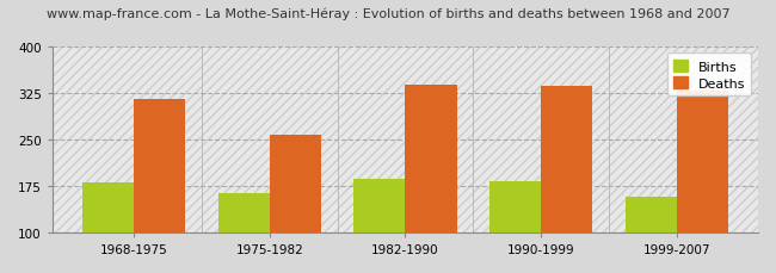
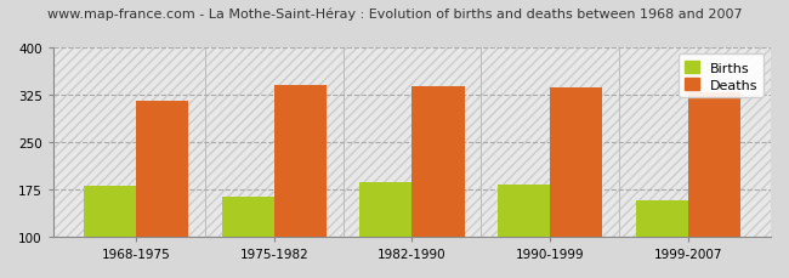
Deaths/1975-1982: 258 -> 340
